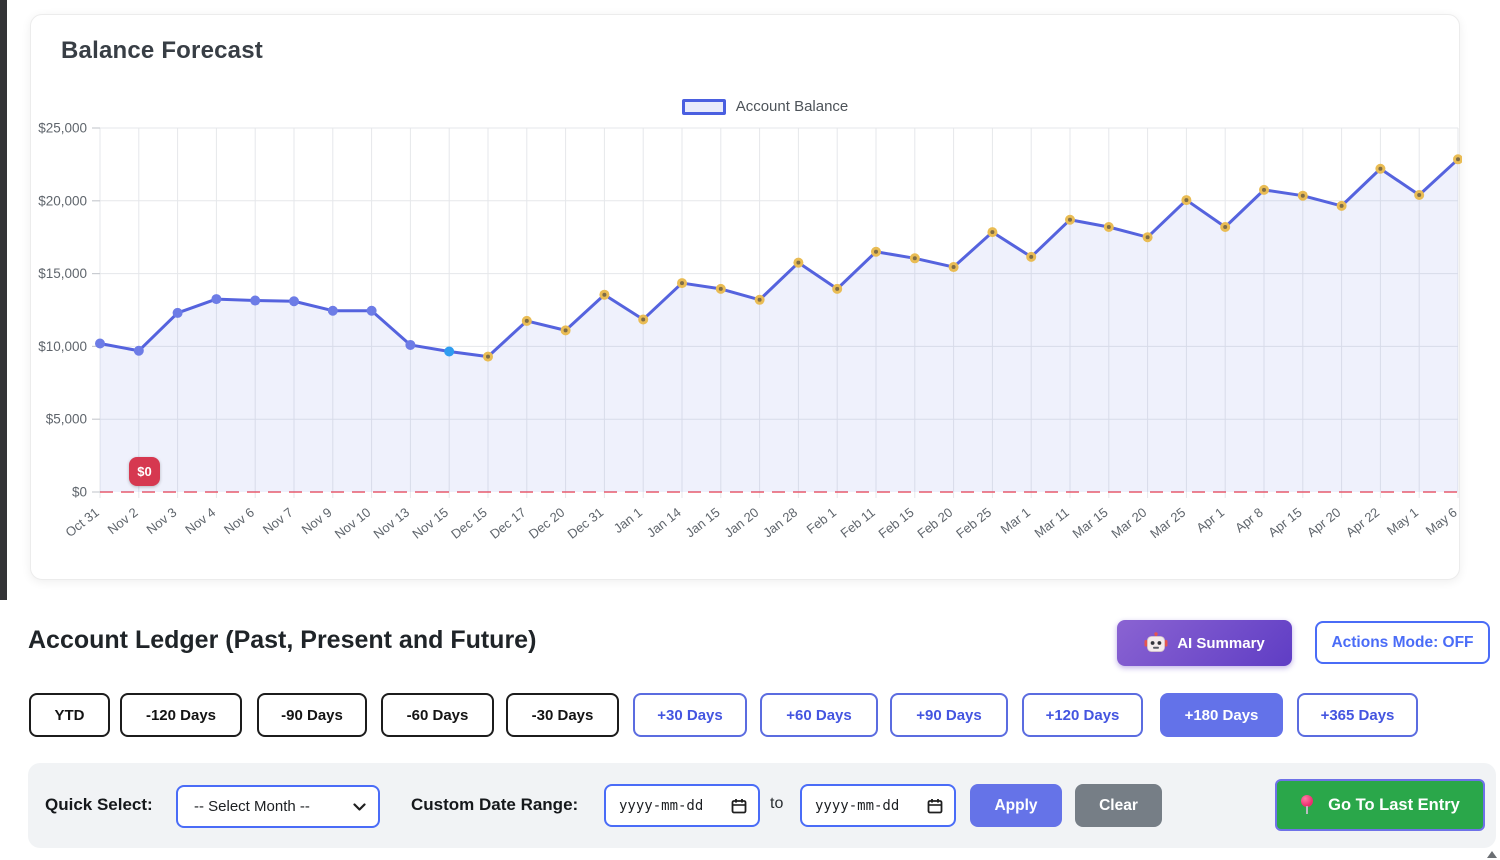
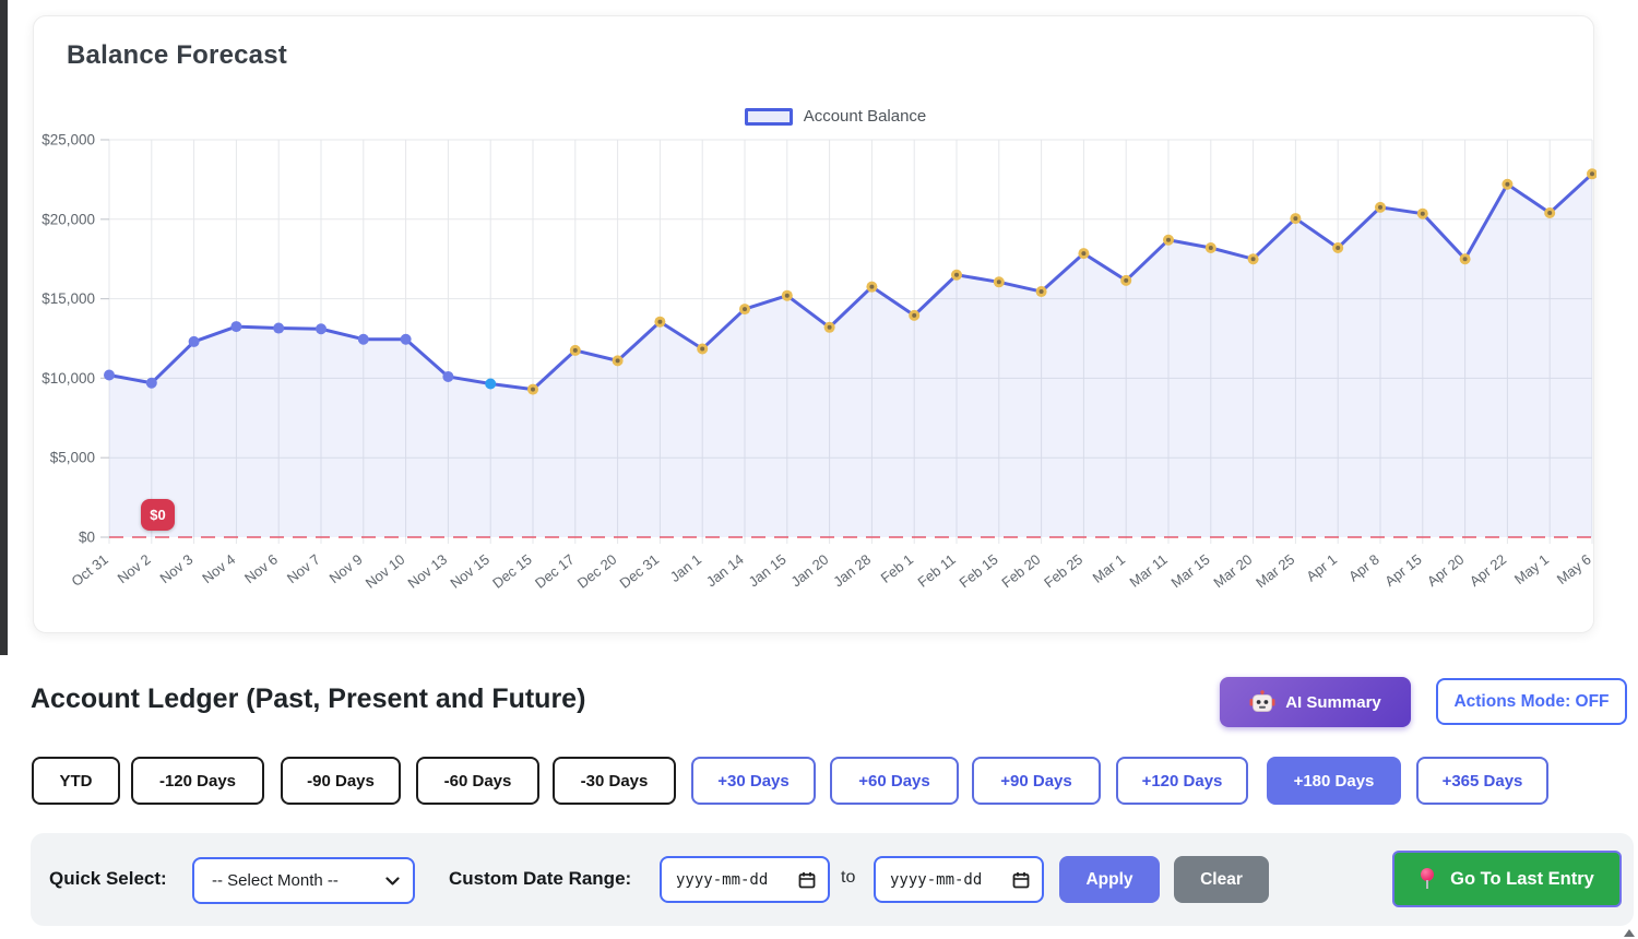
Jan 15: $14000 -> $15200
Apr 20: $19600 -> $17500
